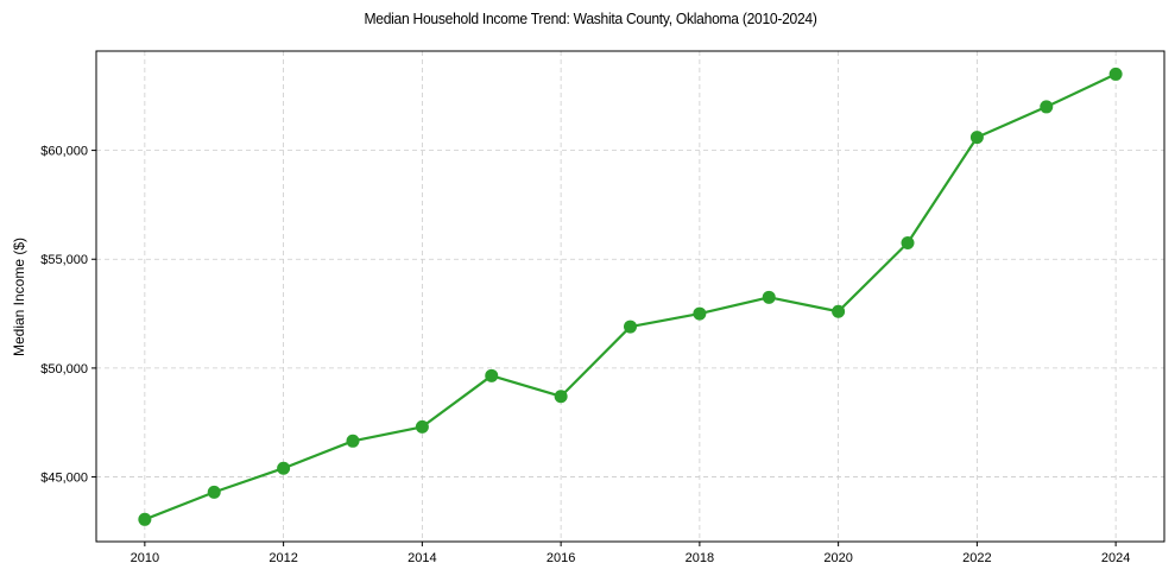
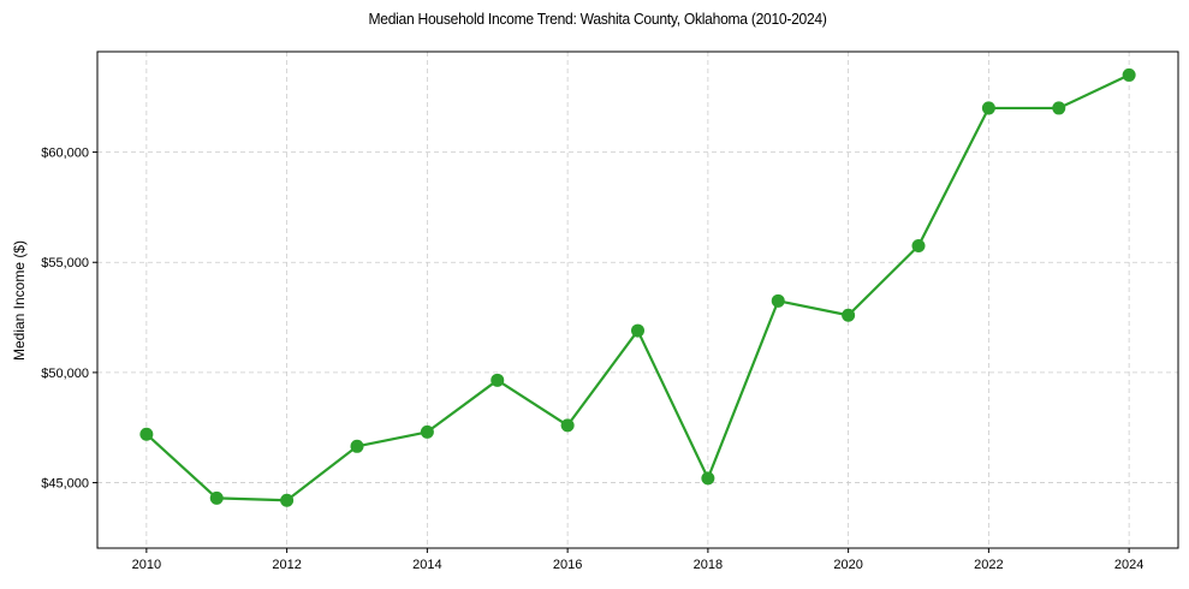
2010: $43000 -> $47200
2012: $45400 -> $44200
2016: $48700 -> $47600
2018: $52500 -> $45200
2022: $60600 -> $62000
